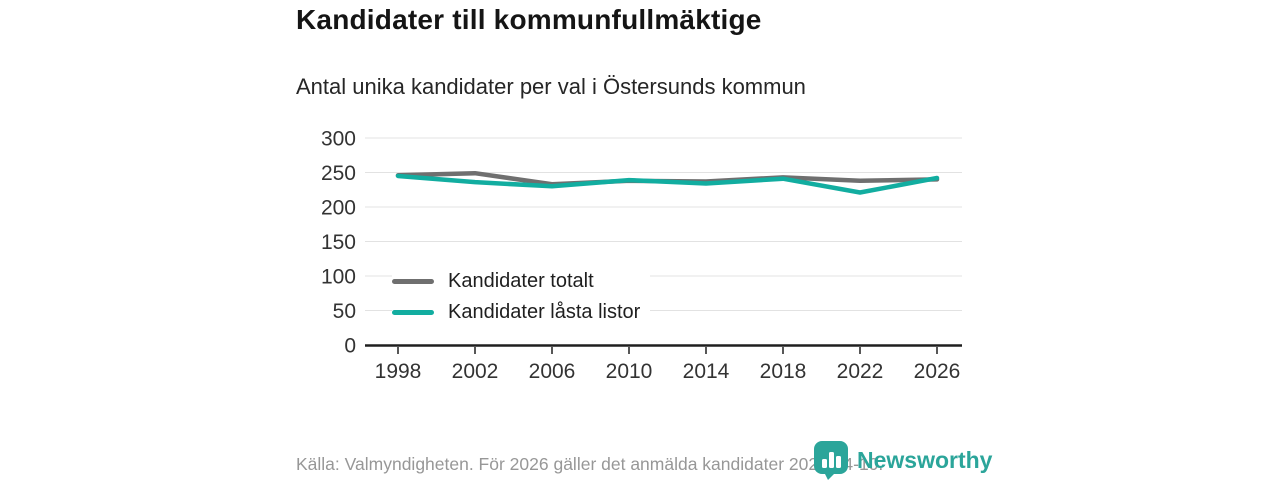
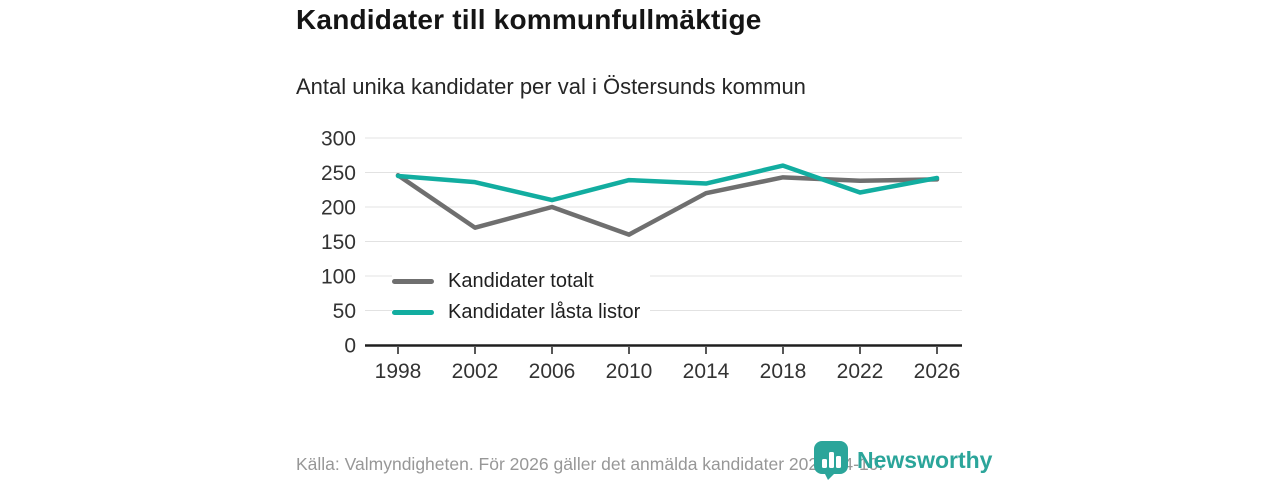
Kandidater totalt/2002: 250 -> 170
Kandidater totalt/2006: 230 -> 200
Kandidater låsta listor/2006: 230 -> 210
Kandidater totalt/2010: 240 -> 160
Kandidater totalt/2014: 240 -> 220
Kandidater låsta listor/2018: 240 -> 260
